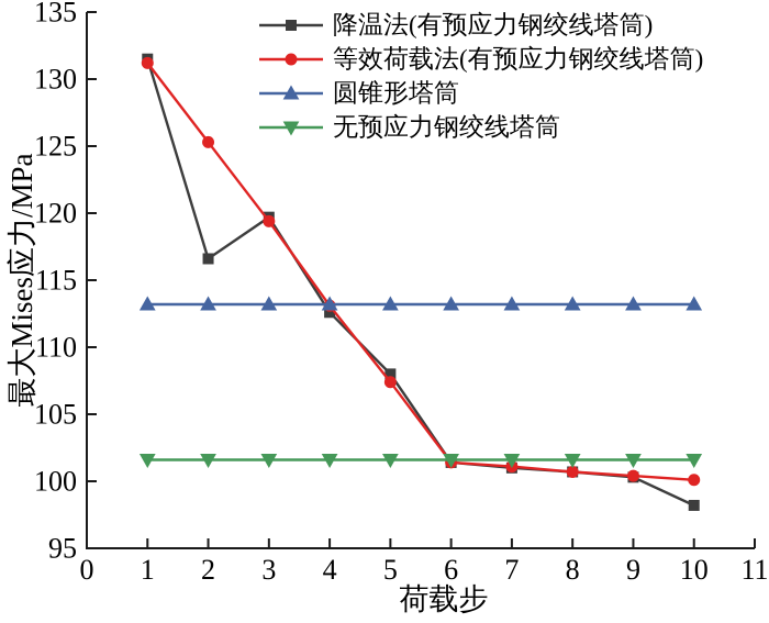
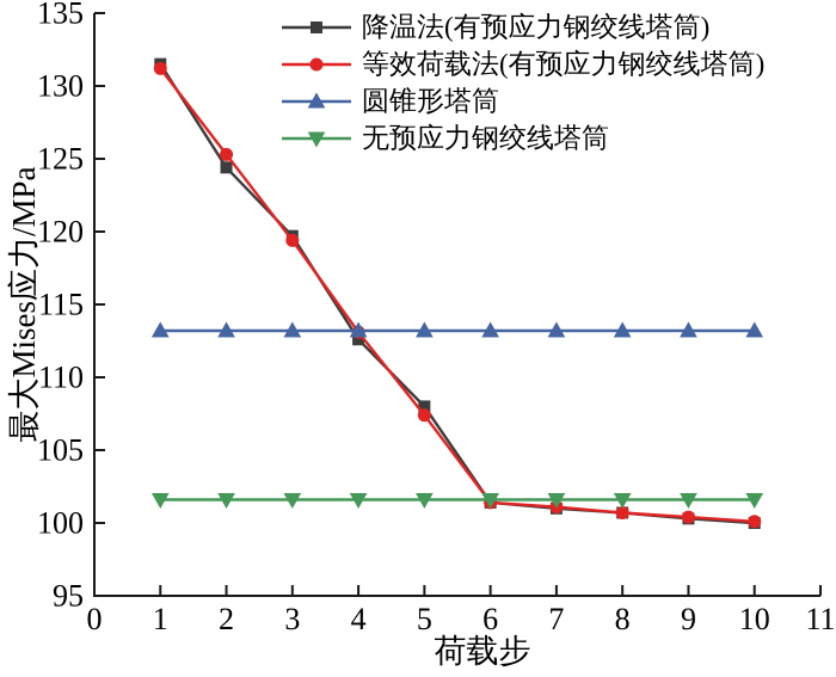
降温法(有预应力钢绞线塔筒)/2: 116.6 -> 124.4
降温法(有预应力钢绞线塔筒)/10: 98.2 -> 100.0
